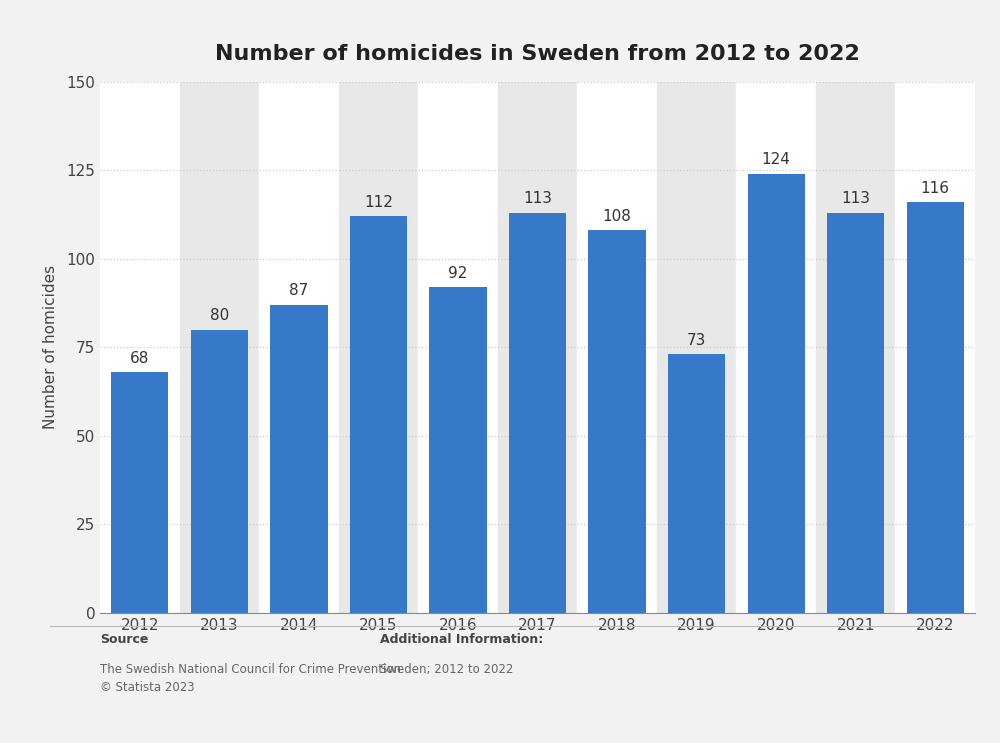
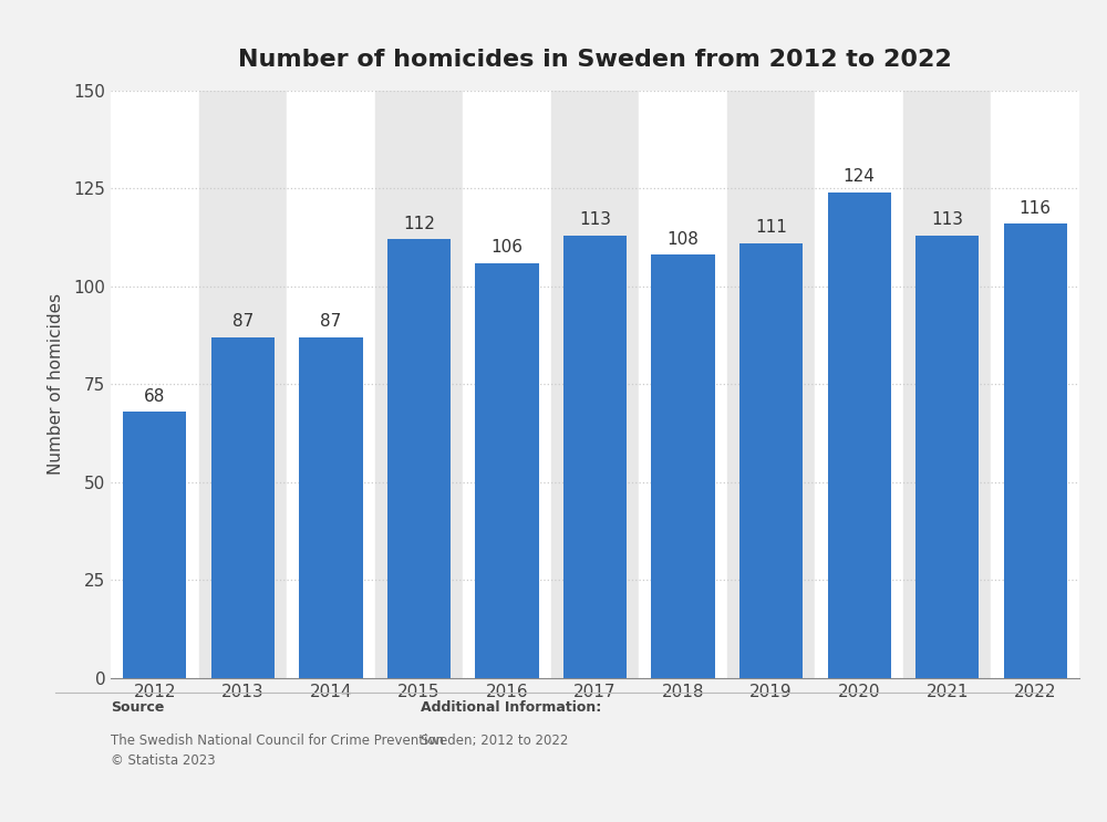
2013: 80 -> 87
2016: 92 -> 106
2019: 73 -> 111
